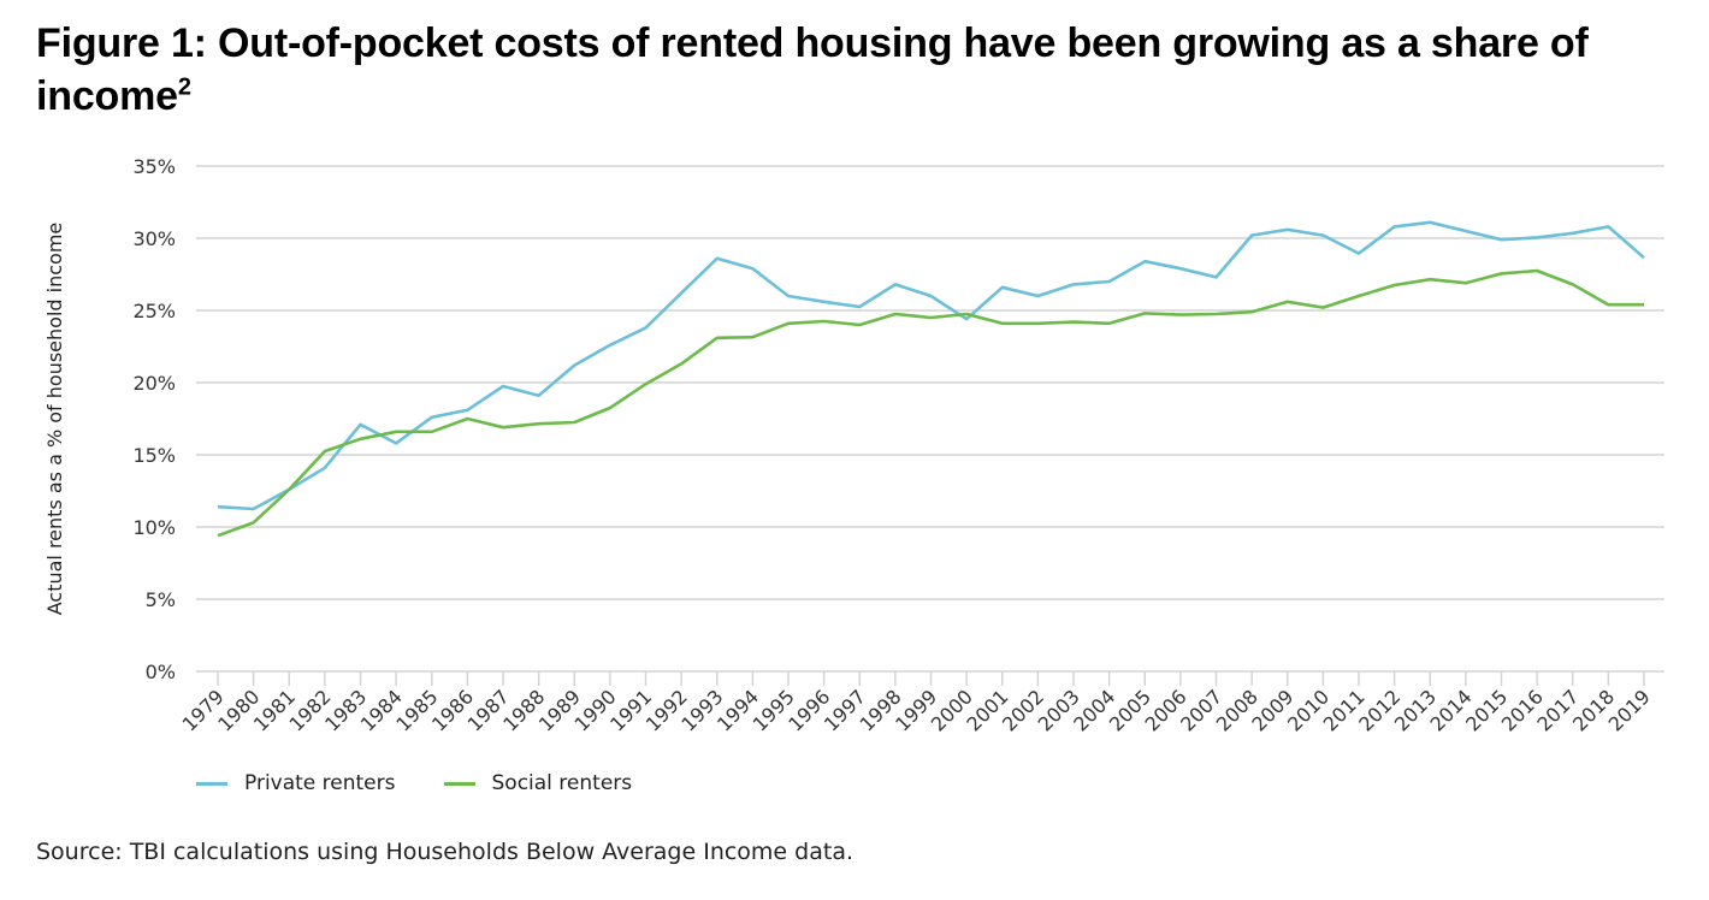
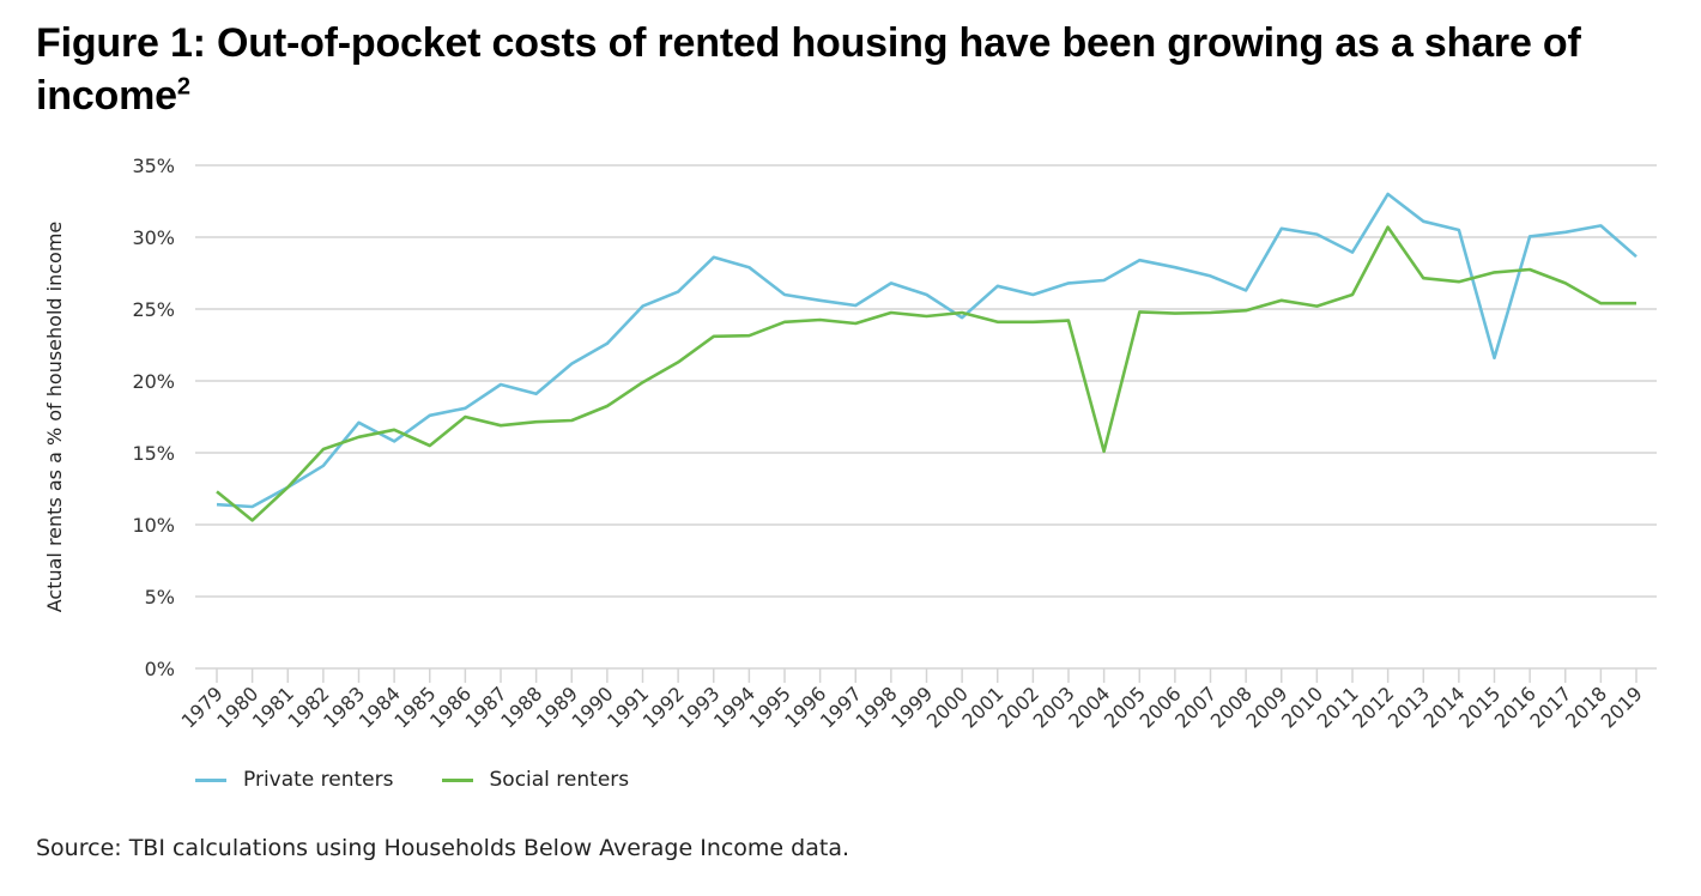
Social renters/1979: 9.4% -> 12.3%
Social renters/1985: 16.6% -> 15.5%
Private renters/1991: 23.8% -> 25.2%
Social renters/2004: 24.1% -> 15.1%
Private renters/2008: 30.2% -> 26.3%
Private renters/2012: 30.8% -> 33.0%
Social renters/2012: 26.8% -> 30.7%
Private renters/2015: 29.9% -> 21.6%
